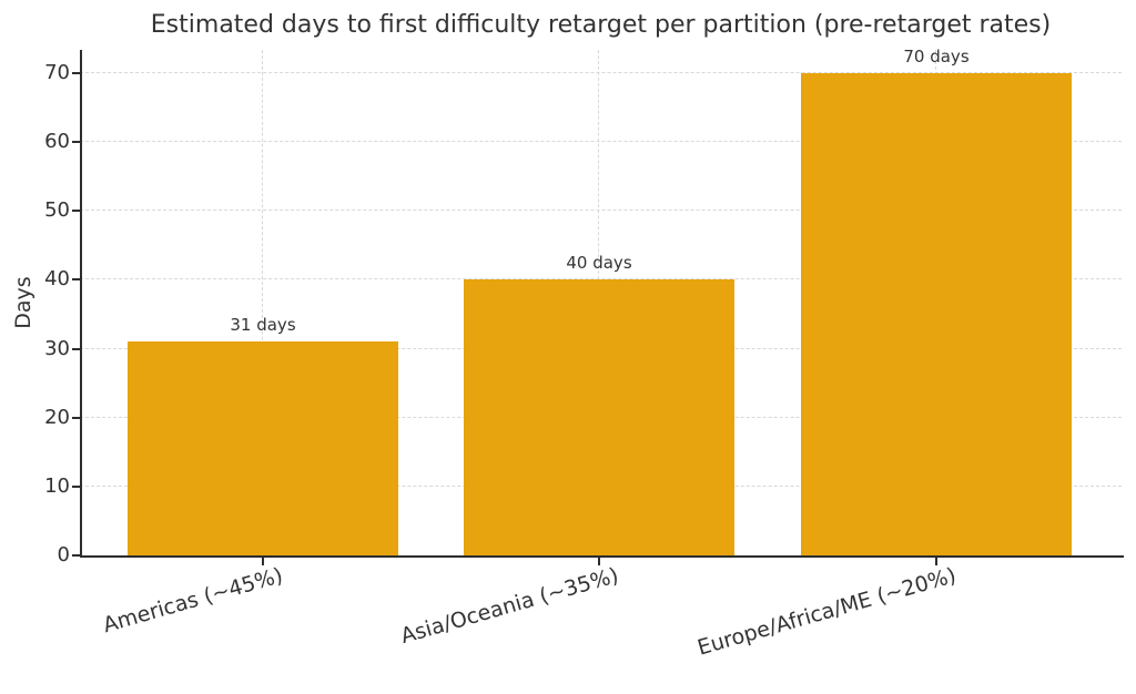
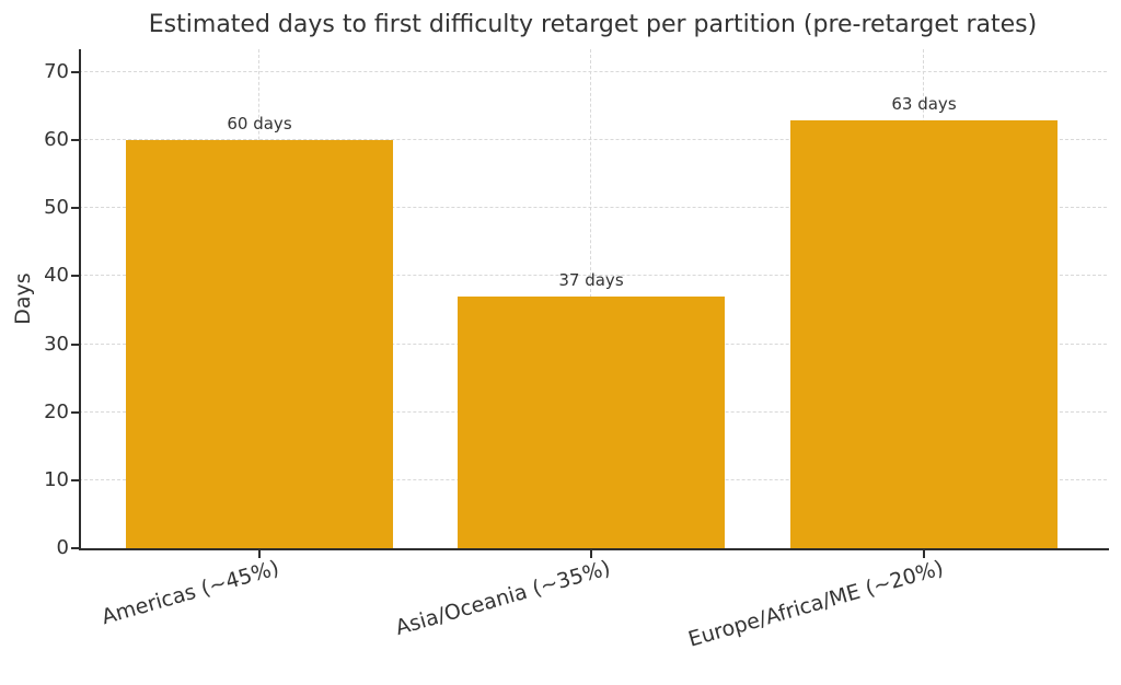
Americas (~45%): 31 -> 60
Asia/Oceania (~35%): 40 -> 37
Europe/Africa/ME (~20%): 70 -> 63
